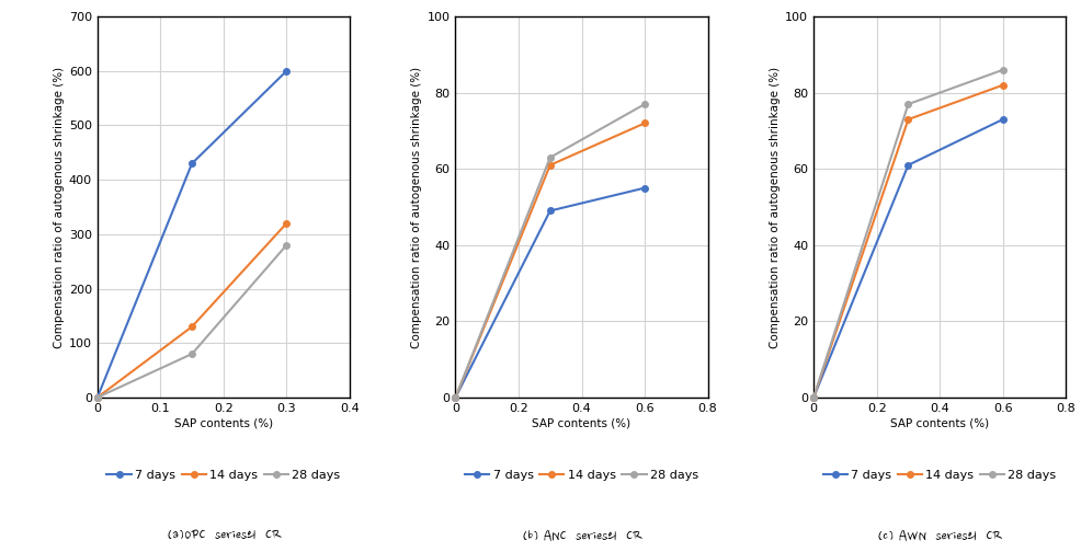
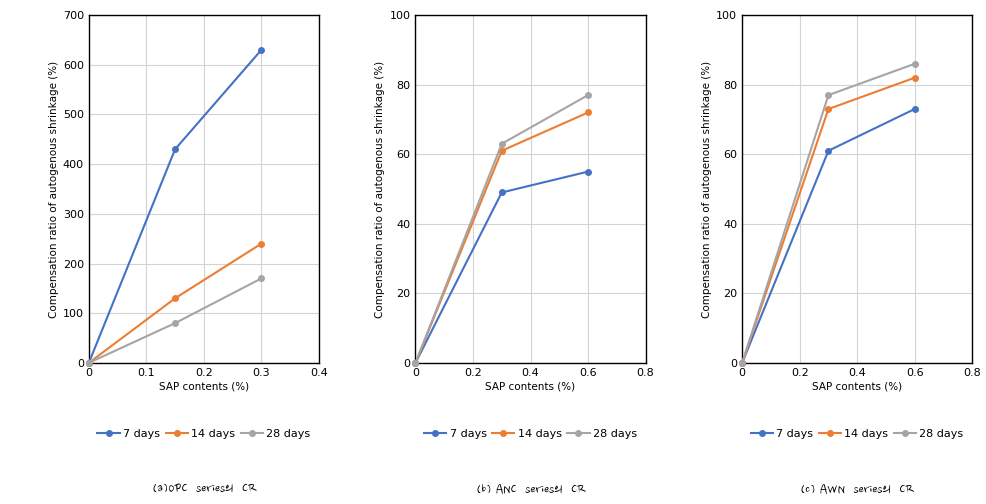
7 days/0.3: 600 -> 630
14 days/0.3: 320 -> 240
28 days/0.3: 280 -> 170
